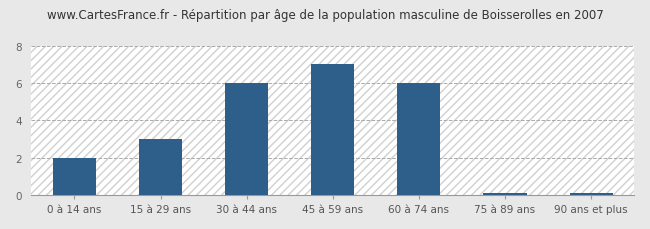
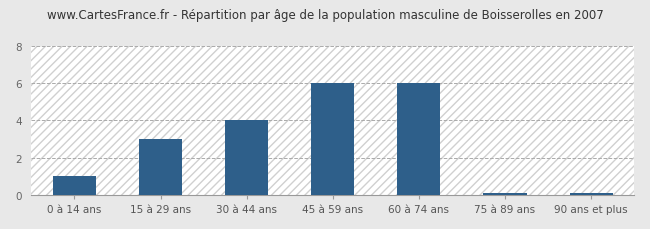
0 à 14 ans: 2.0 -> 1.0
30 à 44 ans: 6.0 -> 4.0
45 à 59 ans: 7.0 -> 6.0
